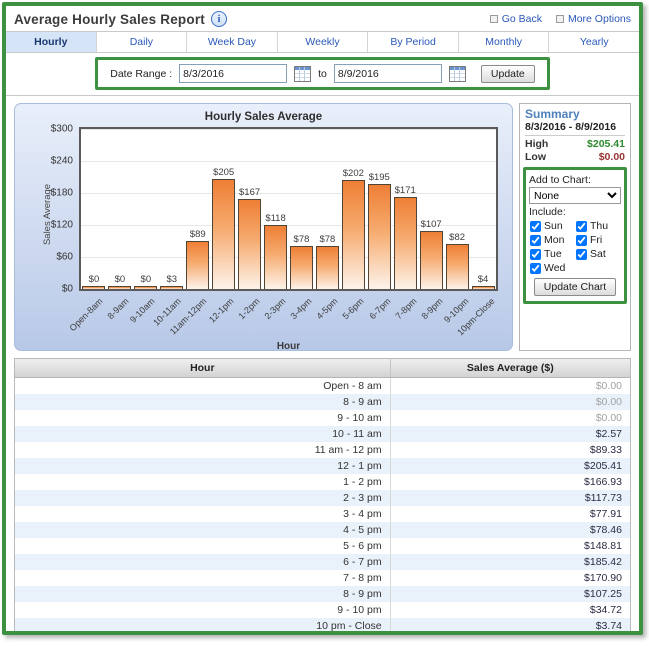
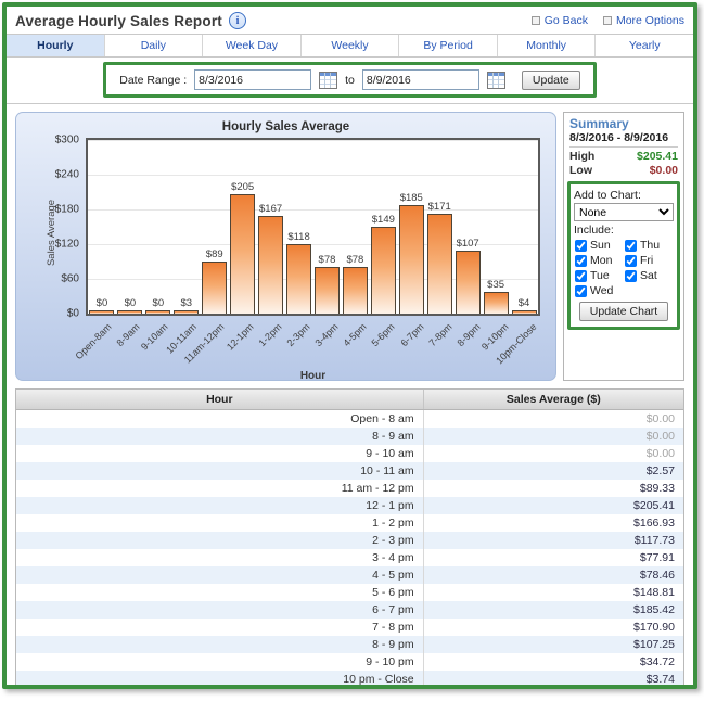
5-6pm: $202 -> $149
6-7pm: $195 -> $185
9-10pm: $82 -> $35
